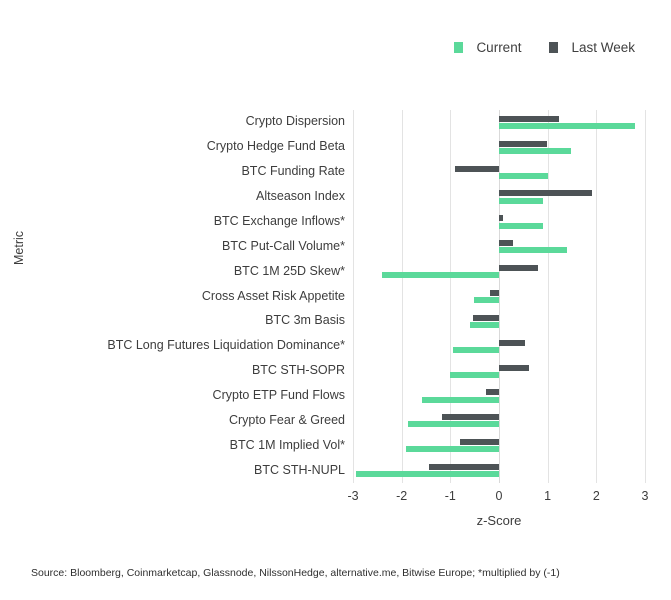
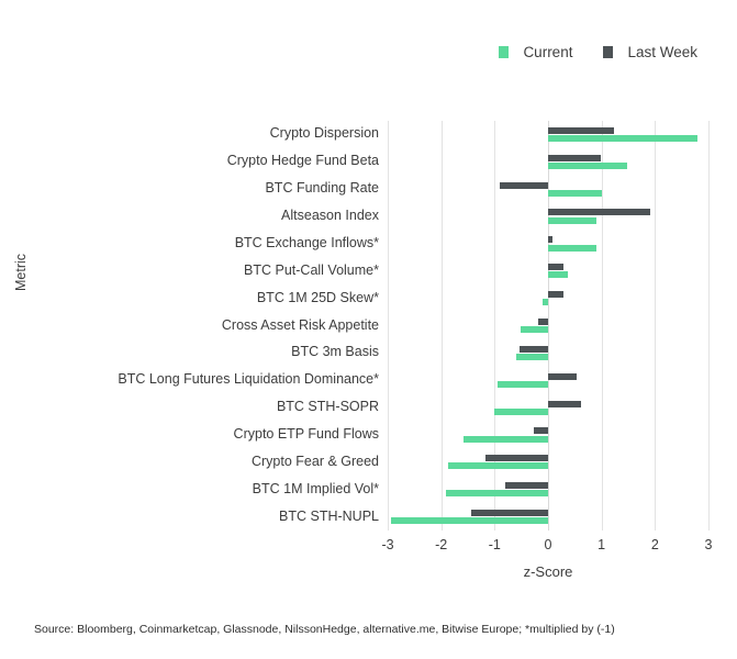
Current/BTC Put-Call Volume*: 1.4 -> 0.4
Current/BTC 1M 25D Skew*: -2.4 -> -0.1
Last Week/BTC 1M 25D Skew*: 0.8 -> 0.3
